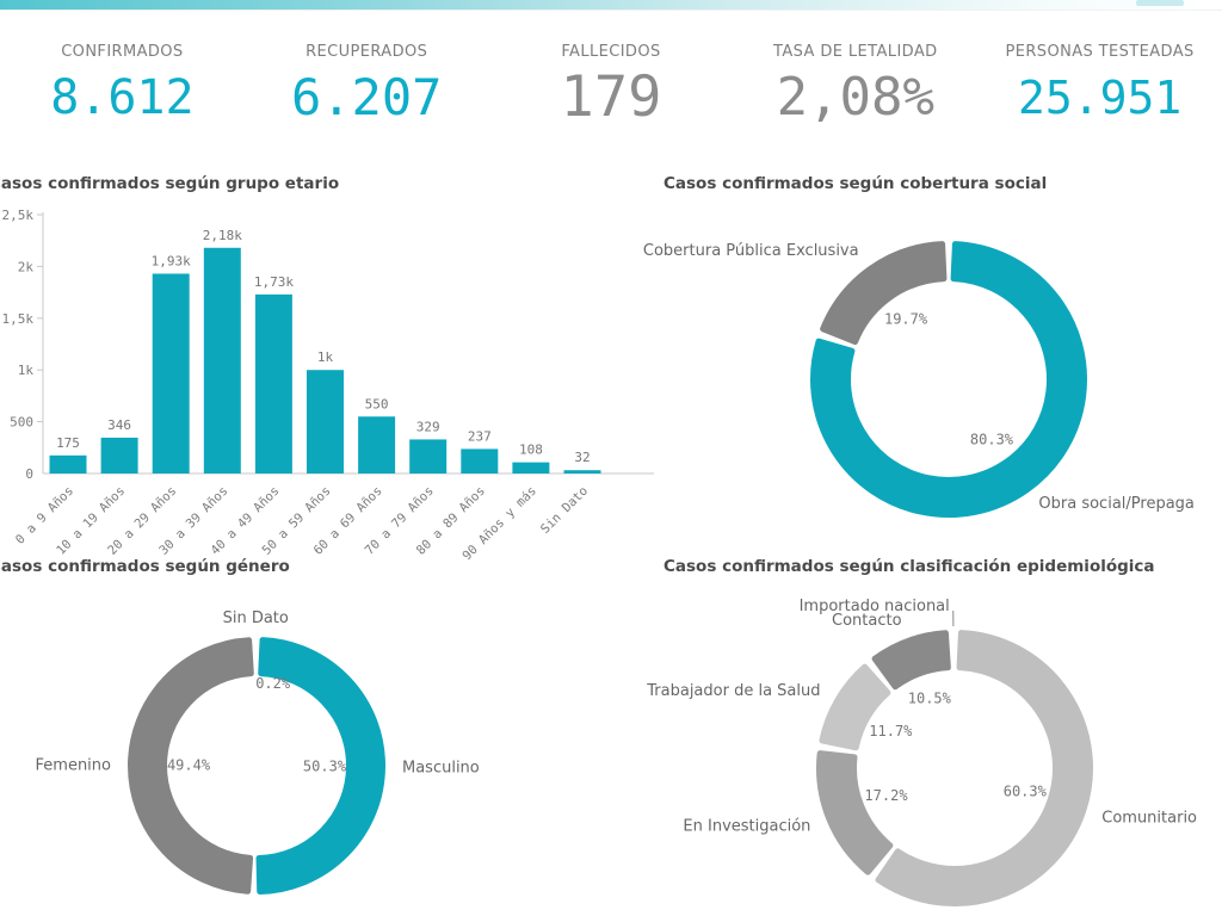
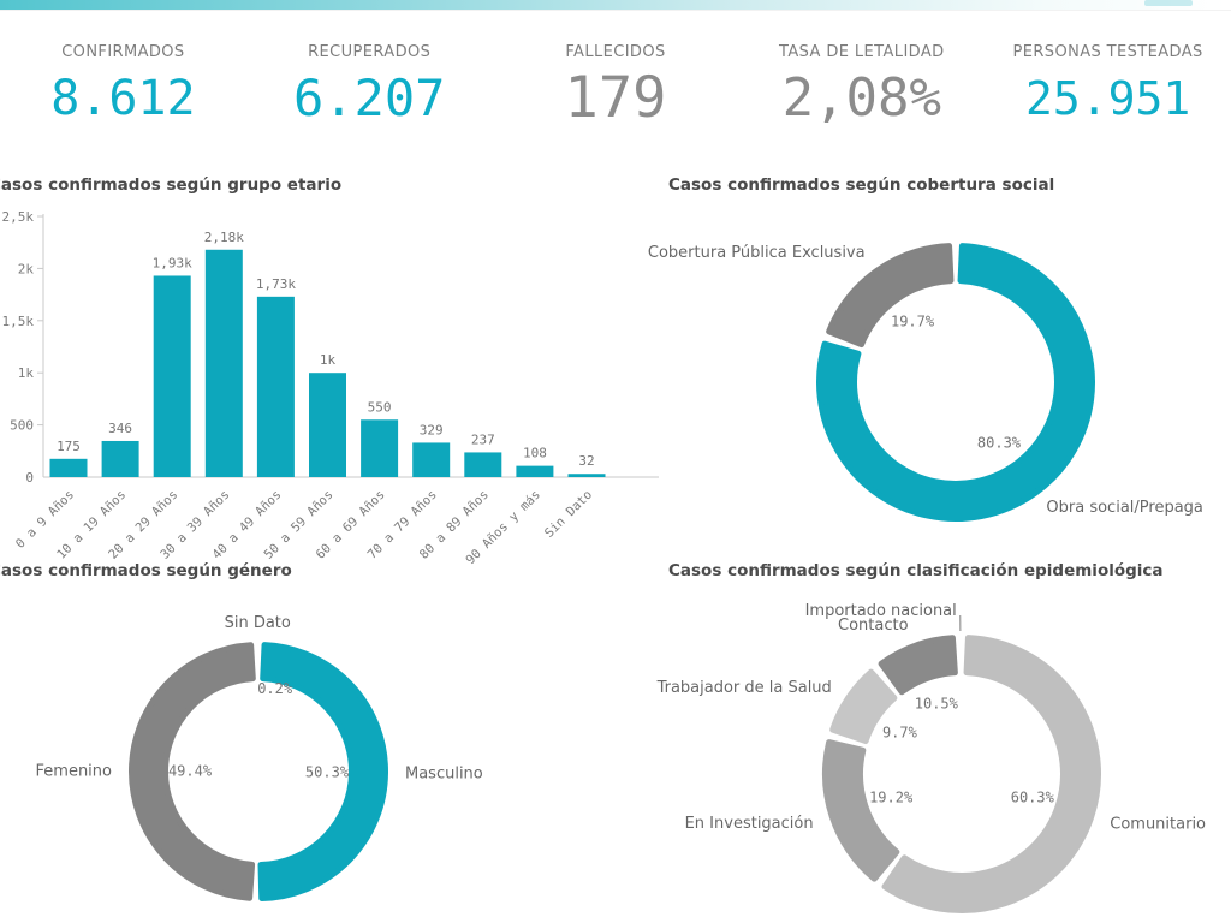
Casos confirmados según clasificación epidemiológica/En Investigación: 17.2% -> 19.2%
Casos confirmados según clasificación epidemiológica/Trabajador de la Salud: 11.7% -> 9.7%
